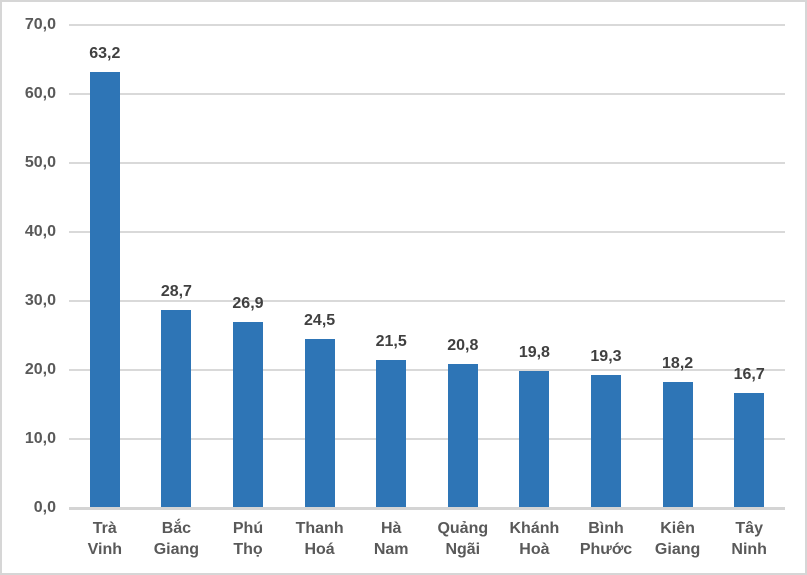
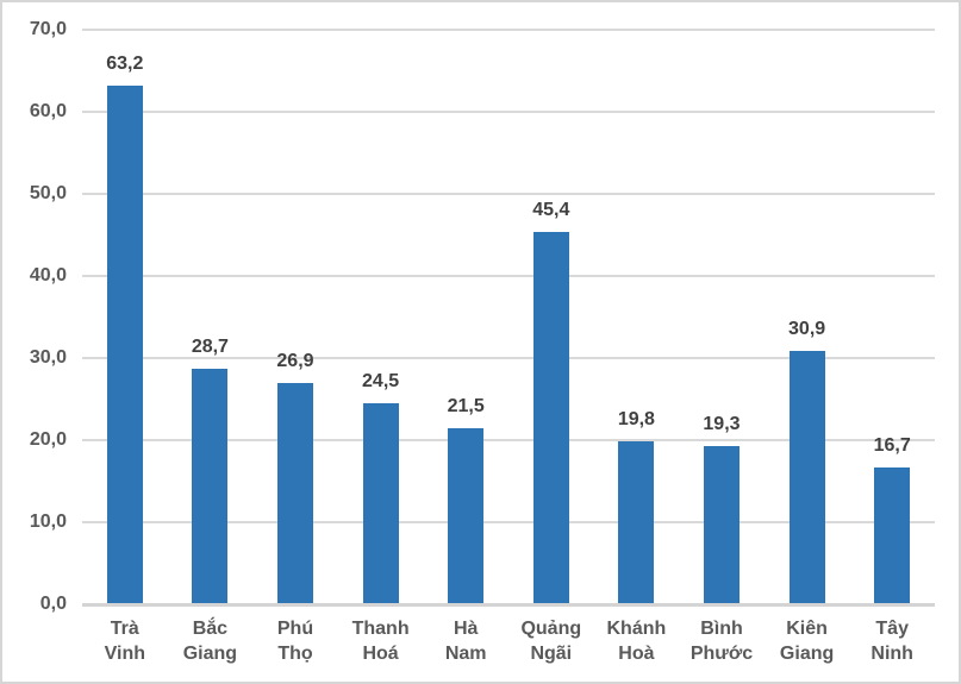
Quảng Ngãi: 20,8 -> 45,4
Kiên Giang: 18,2 -> 30,9
